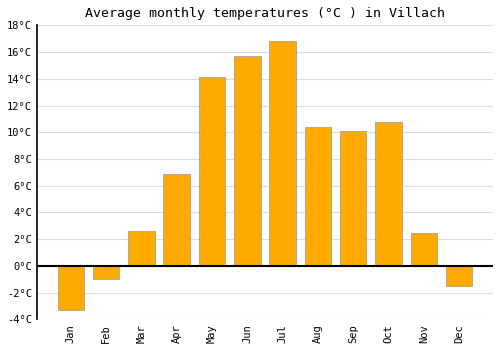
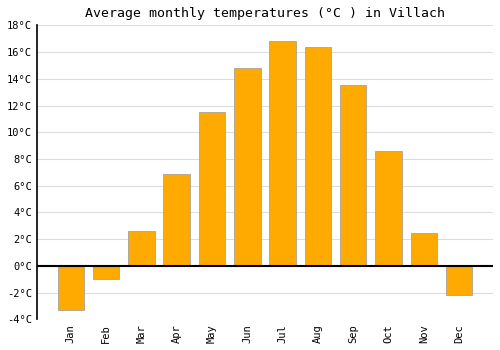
May: 14.1°C -> 11.5°C
Jun: 15.7°C -> 14.8°C
Aug: 10.4°C -> 16.4°C
Sep: 10.1°C -> 13.5°C
Oct: 10.8°C -> 8.6°C
Dec: -1.5°C -> -2.2°C
